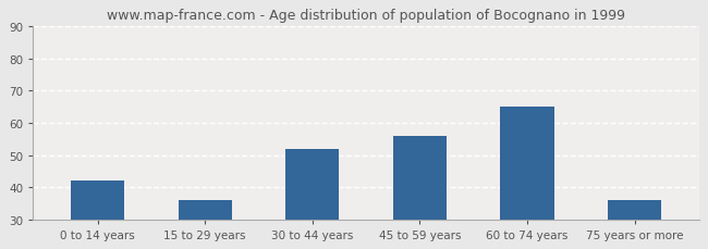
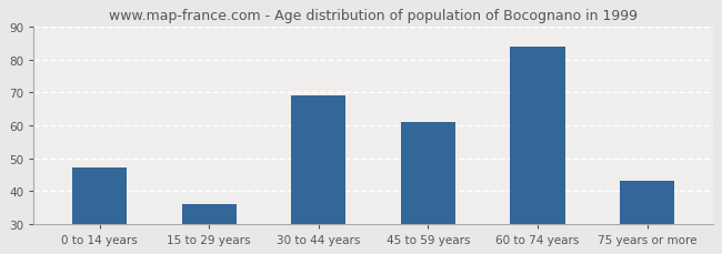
0 to 14 years: 42 -> 47
30 to 44 years: 52 -> 69
45 to 59 years: 56 -> 61
60 to 74 years: 65 -> 84
75 years or more: 36 -> 43
